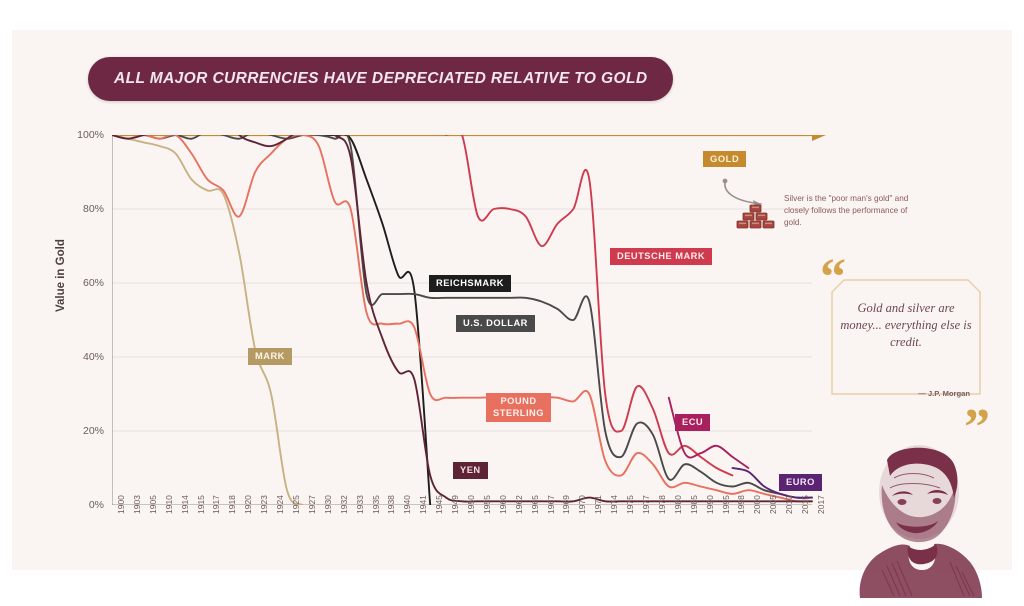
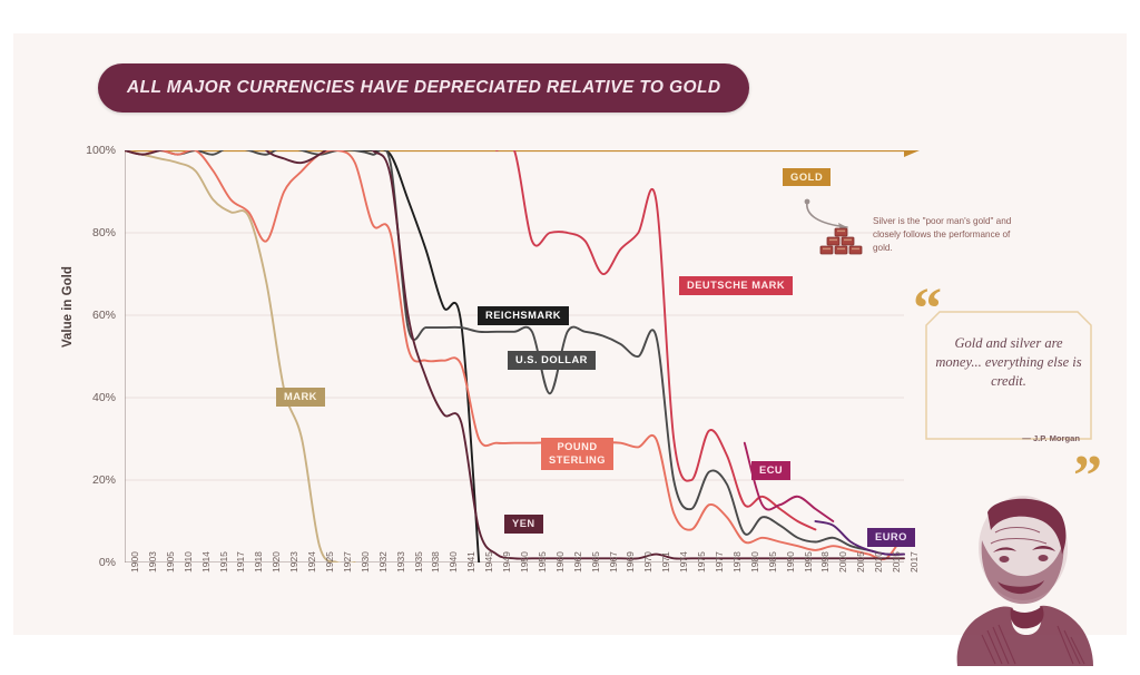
U.S. DOLLAR/1960: 56% -> 41%
POUND STERLING/2017: 1% -> 7%
